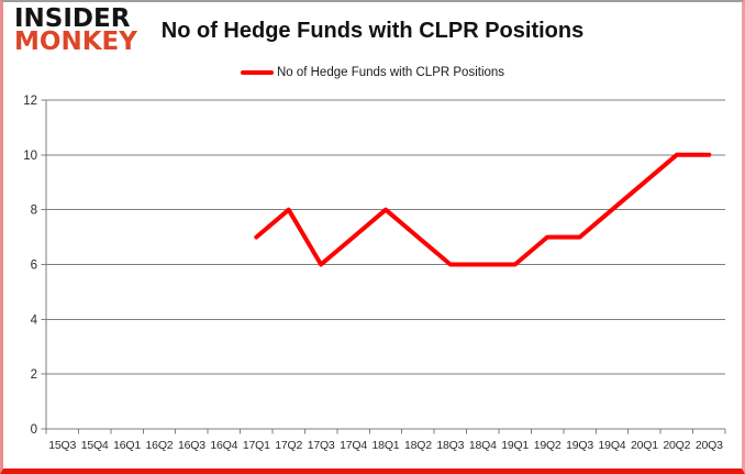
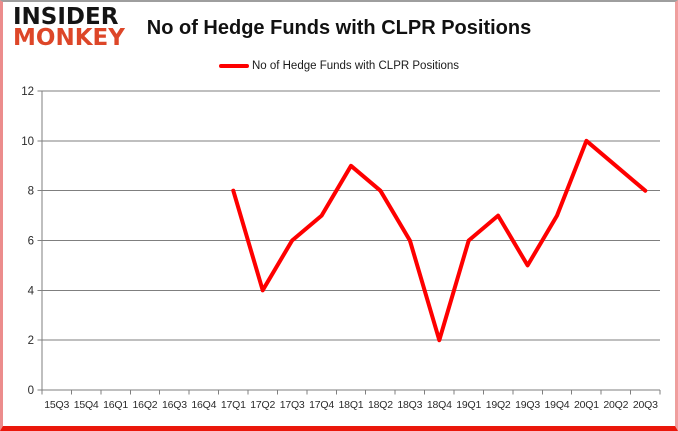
17Q1: 7 -> 8
17Q2: 8 -> 4
18Q1: 8 -> 9
18Q2: 7 -> 8
18Q4: 6 -> 2
19Q3: 7 -> 5
19Q4: 8 -> 7
20Q1: 9 -> 10
20Q2: 10 -> 9
20Q3: 10 -> 8
